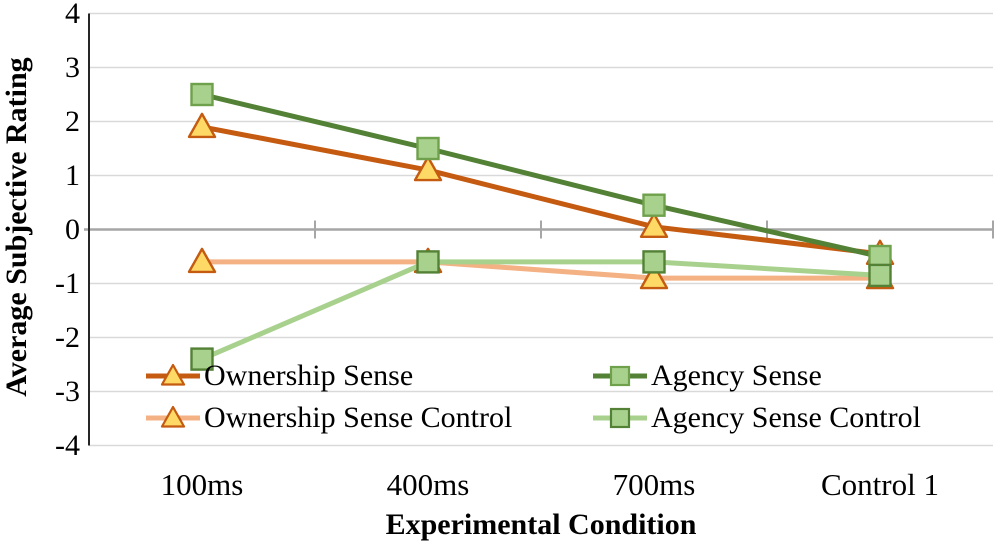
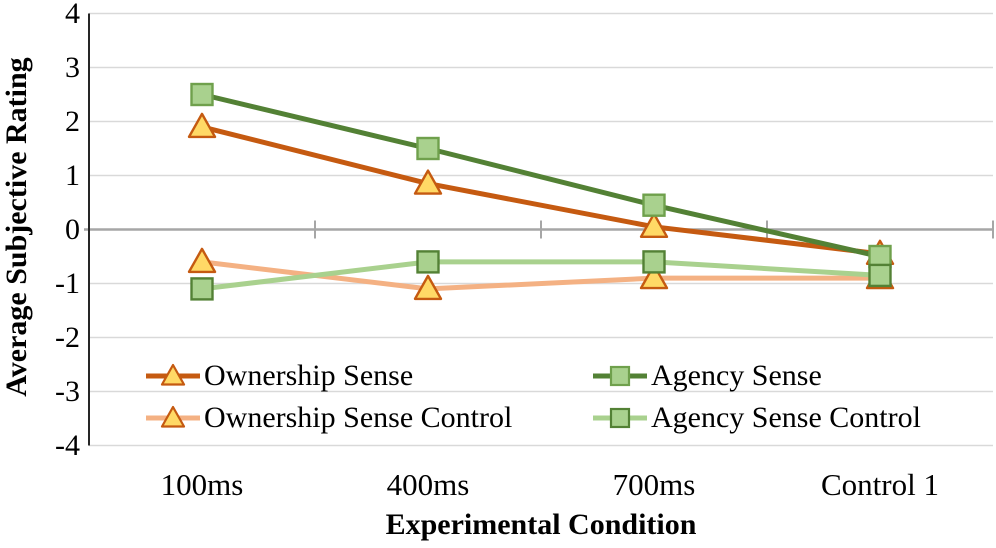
Agency Sense Control/100ms: -2.4 -> -1.1
Ownership Sense/400ms: 1.1 -> 0.8
Ownership Sense Control/400ms: -0.6 -> -1.1
